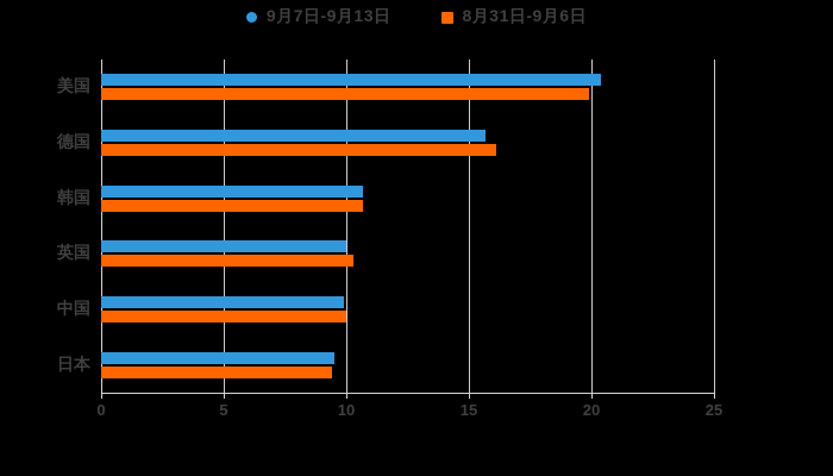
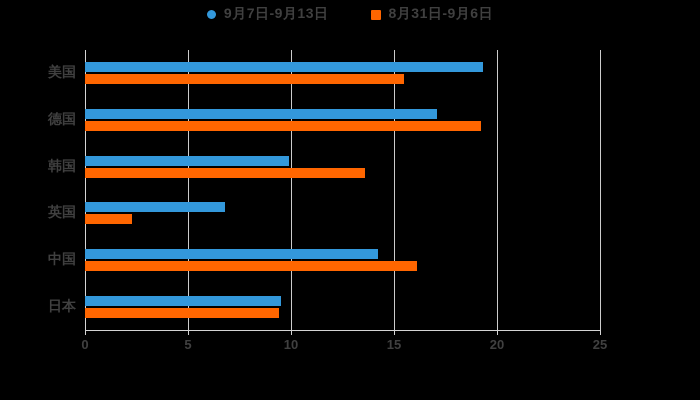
9月7日-9月13日/美国: 20.4 -> 19.3
8月31日-9月6日/美国: 19.9 -> 15.5
9月7日-9月13日/德国: 15.7 -> 17.1
8月31日-9月6日/德国: 16.1 -> 19.2
9月7日-9月13日/韩国: 10.7 -> 9.9
8月31日-9月6日/韩国: 10.7 -> 13.6
9月7日-9月13日/英国: 10.0 -> 6.8
8月31日-9月6日/英国: 10.3 -> 2.3
9月7日-9月13日/中国: 9.9 -> 14.2
8月31日-9月6日/中国: 10.0 -> 16.1
